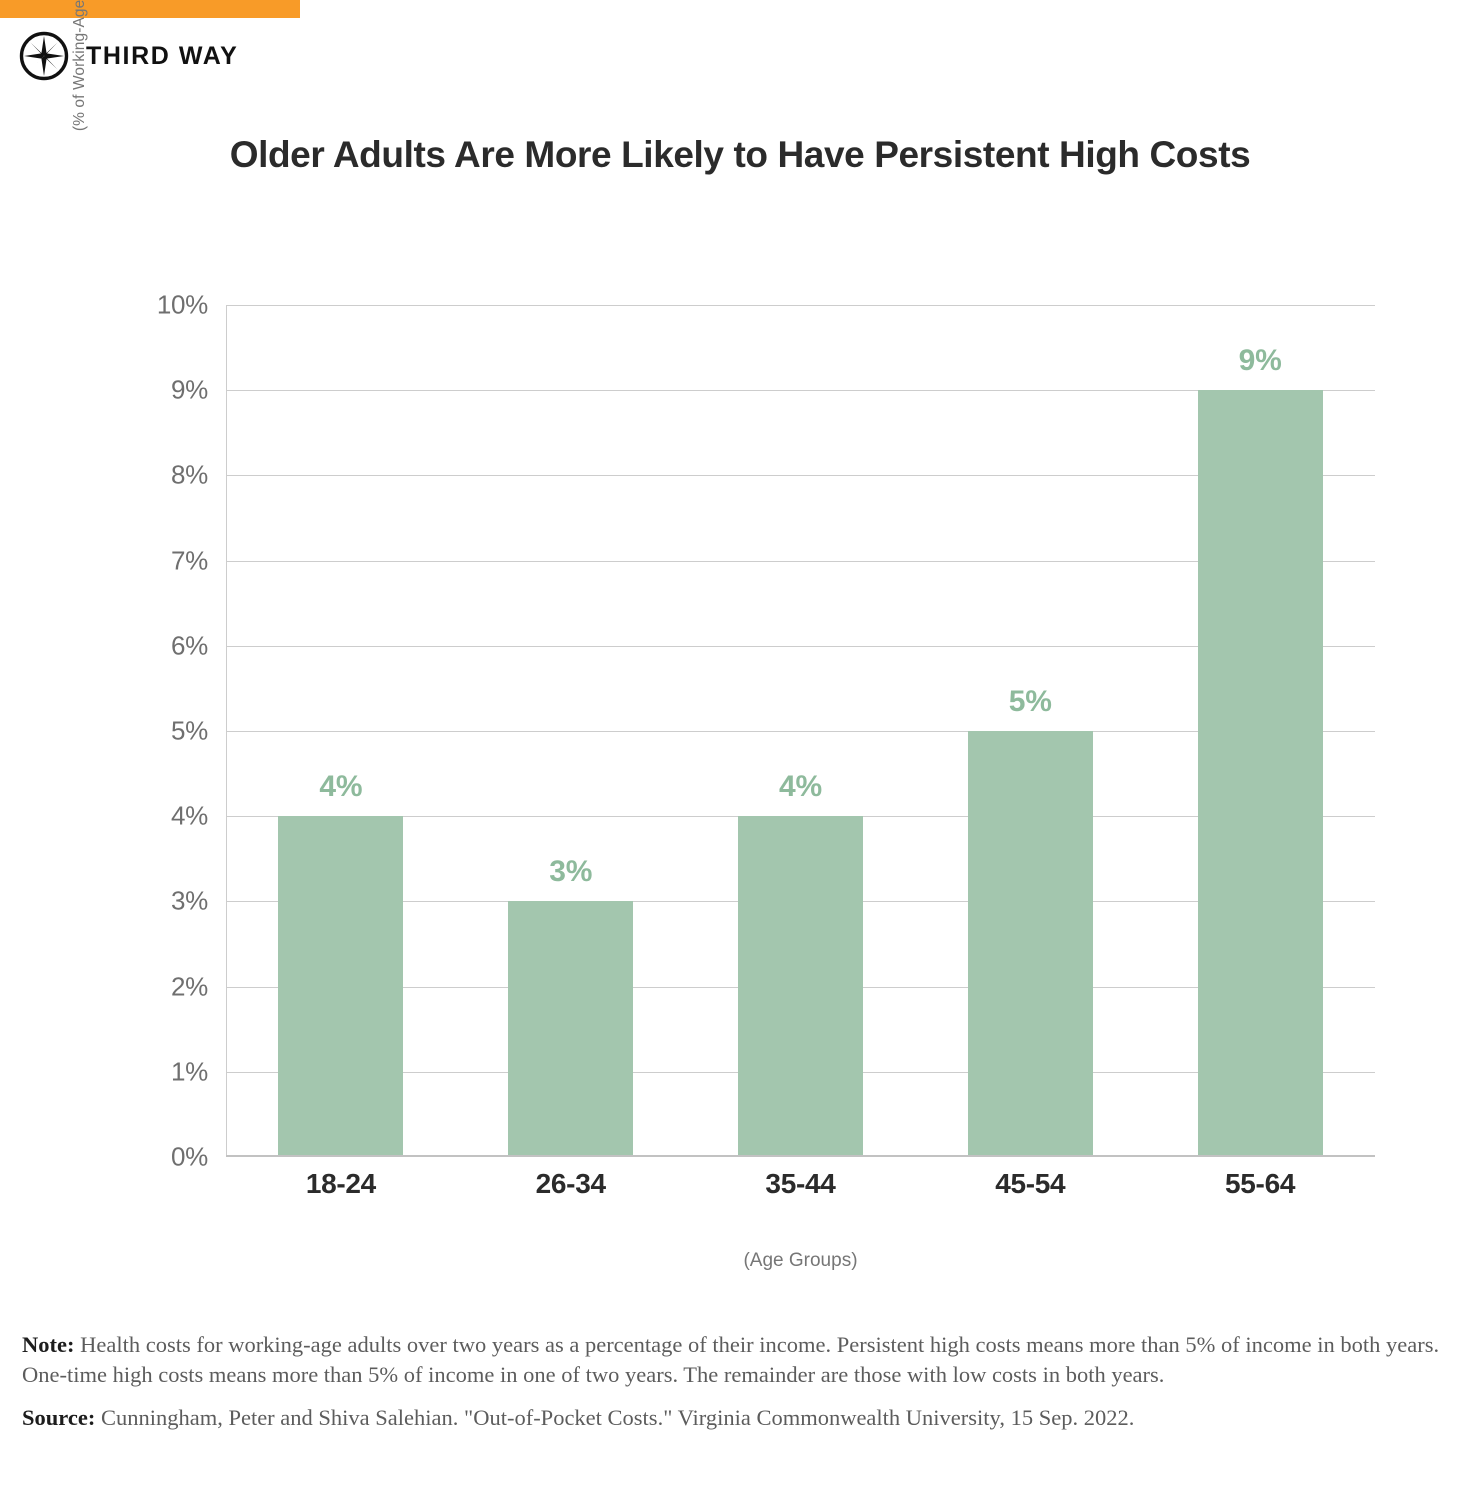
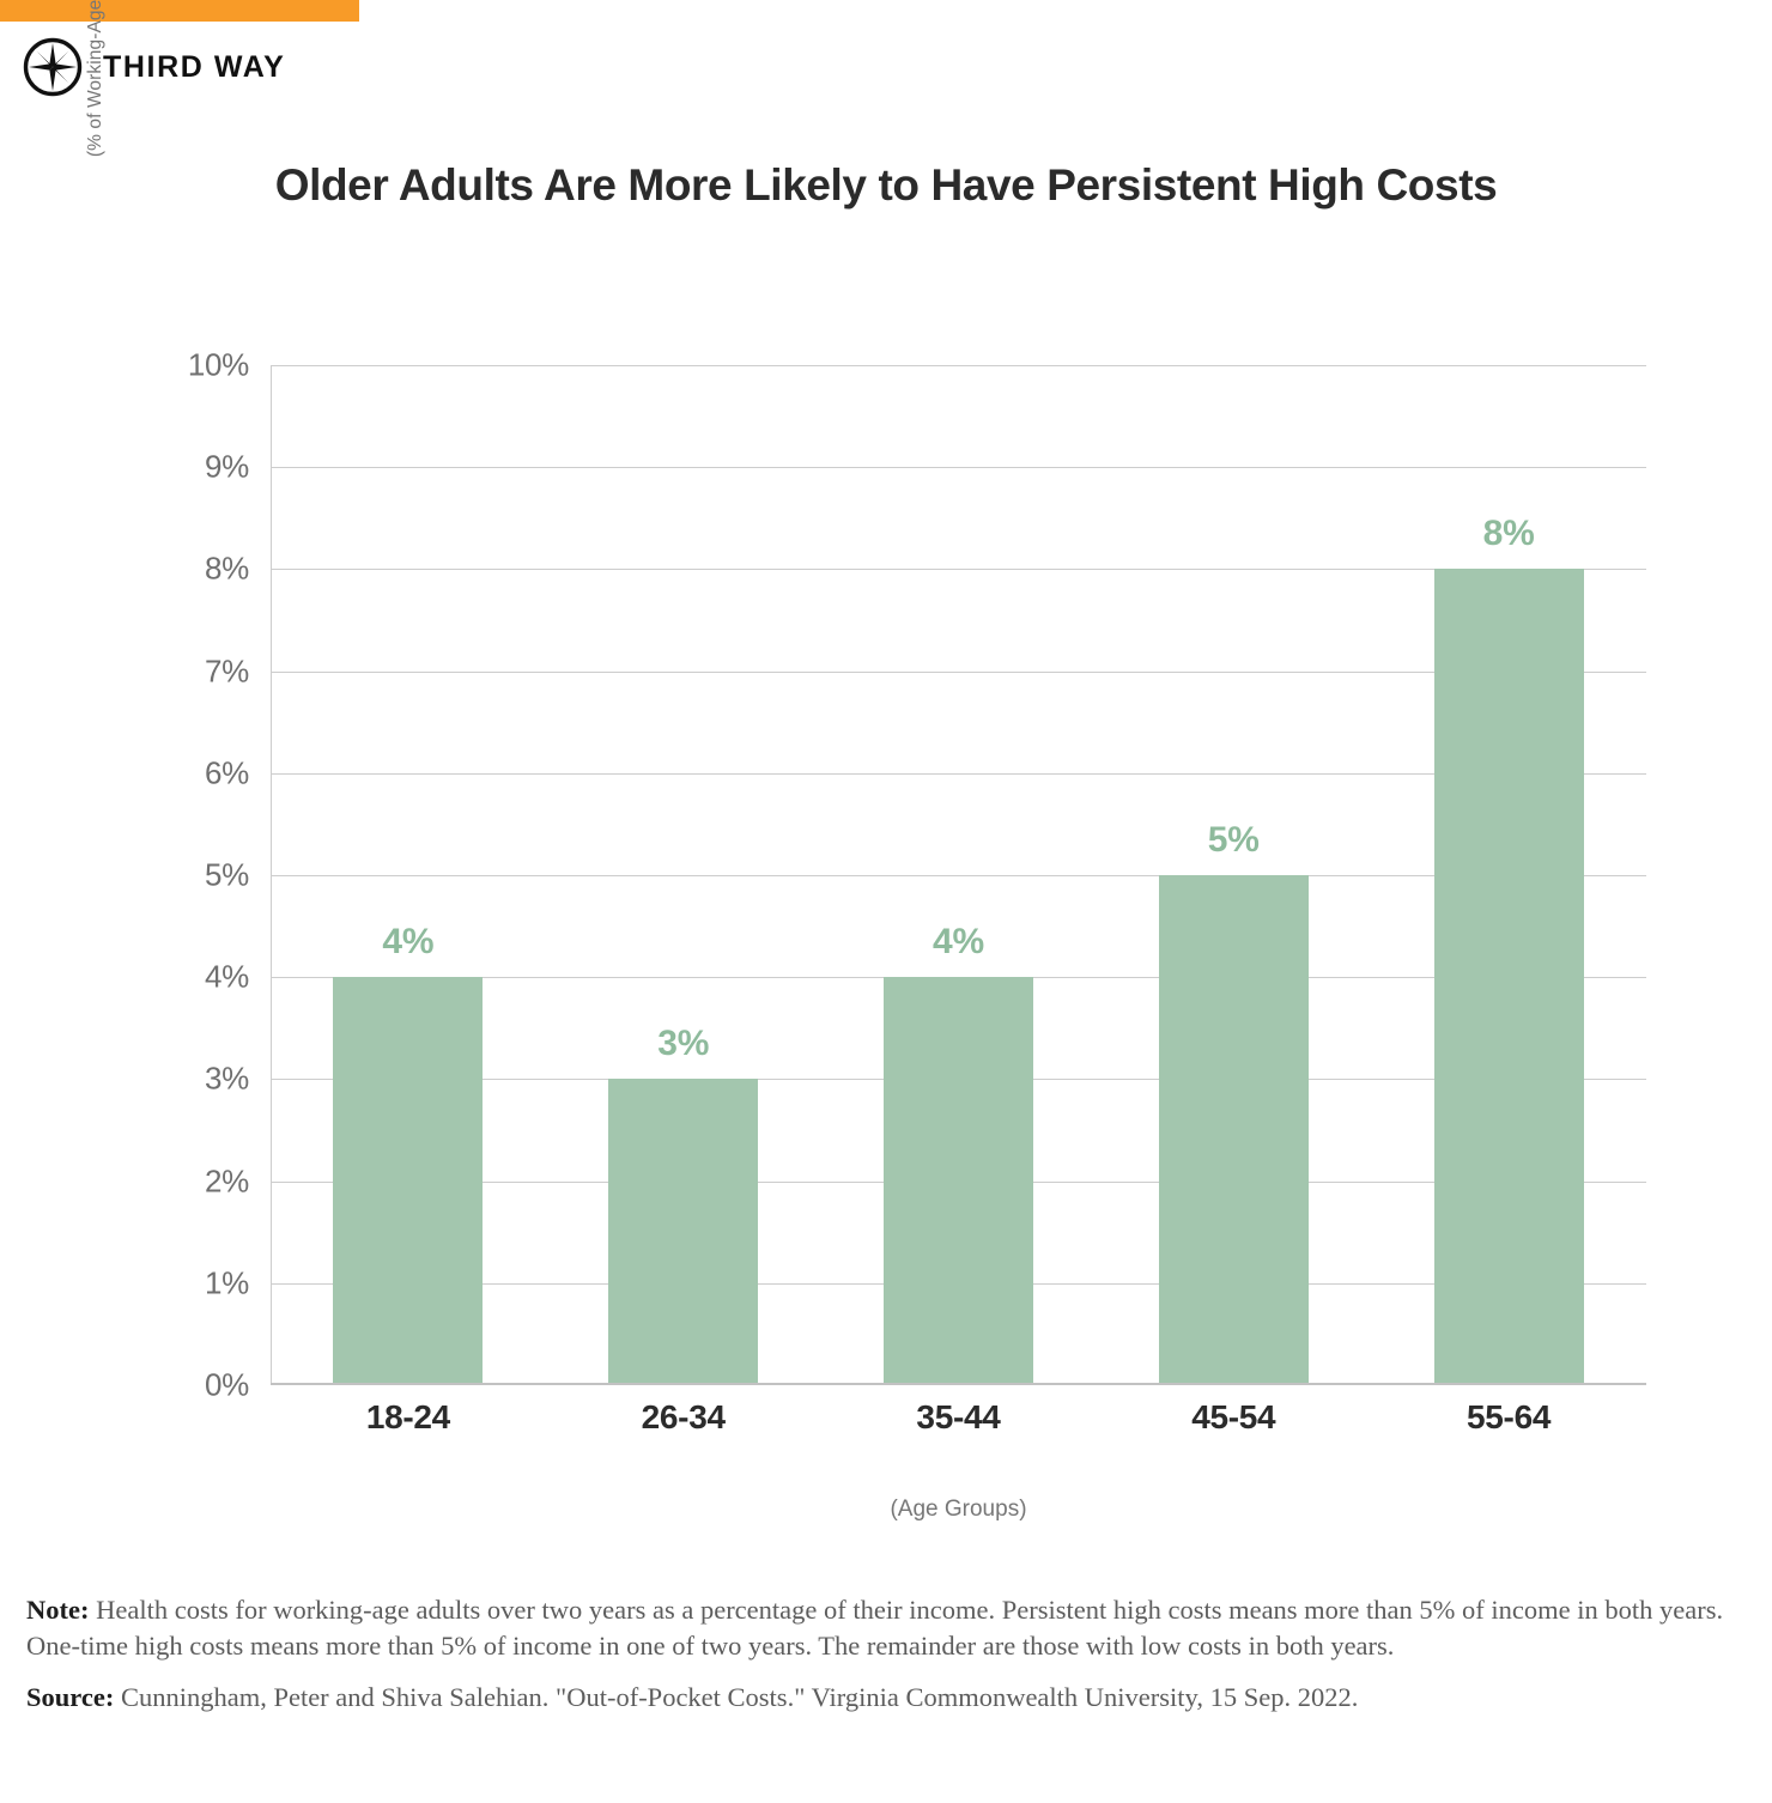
55-64: 9% -> 8%
